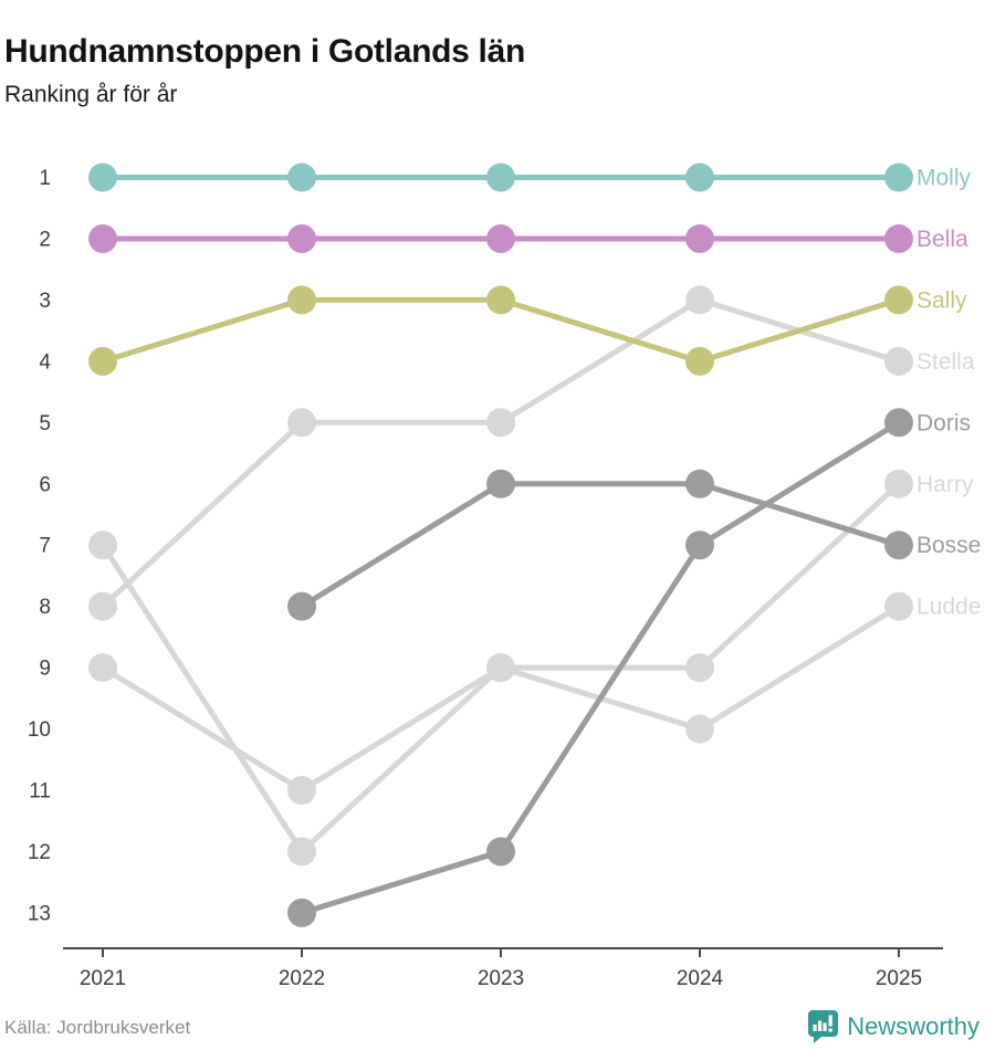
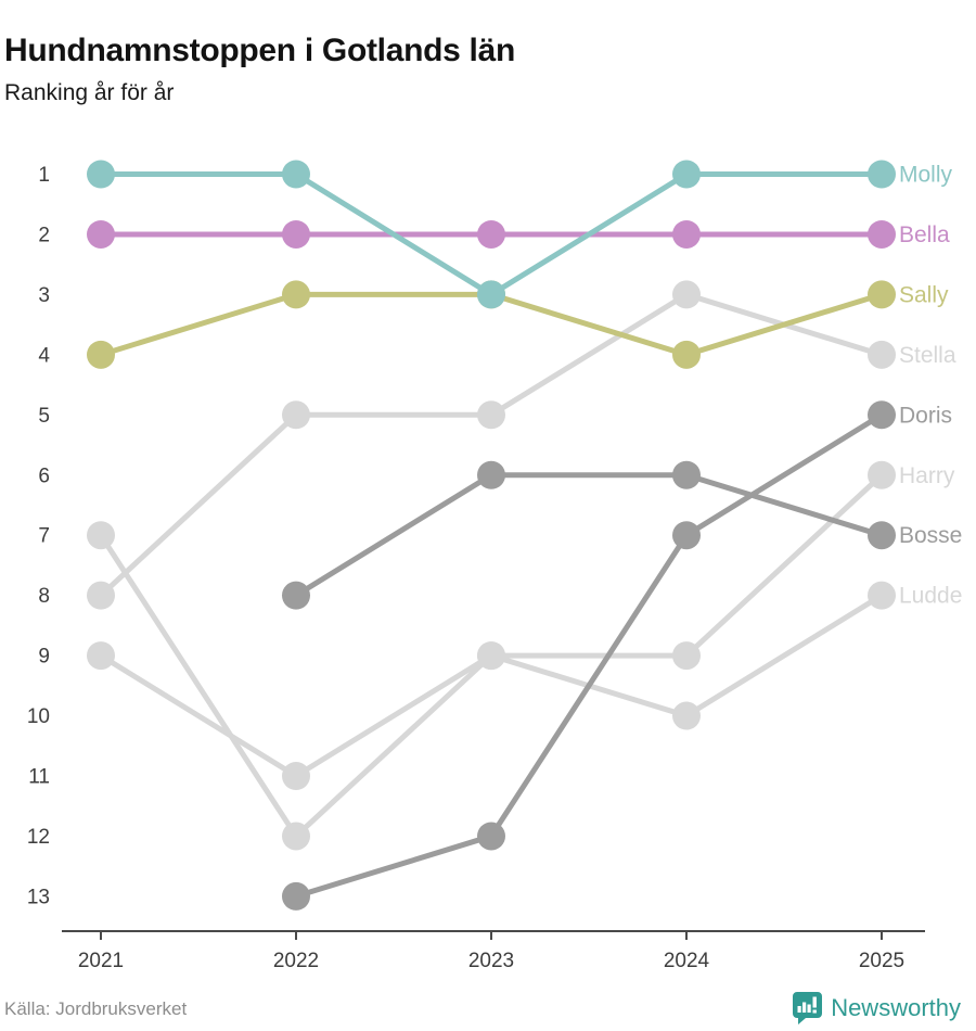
Molly/2023: 1 -> 3
